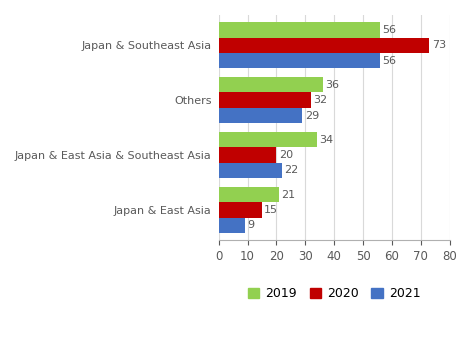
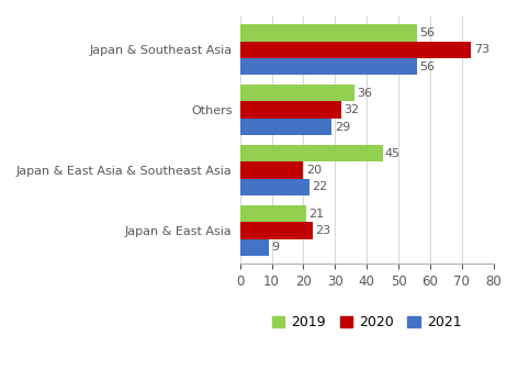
2019/Japan & East Asia & Southeast Asia: 34 -> 45
2020/Japan & East Asia: 15 -> 23
